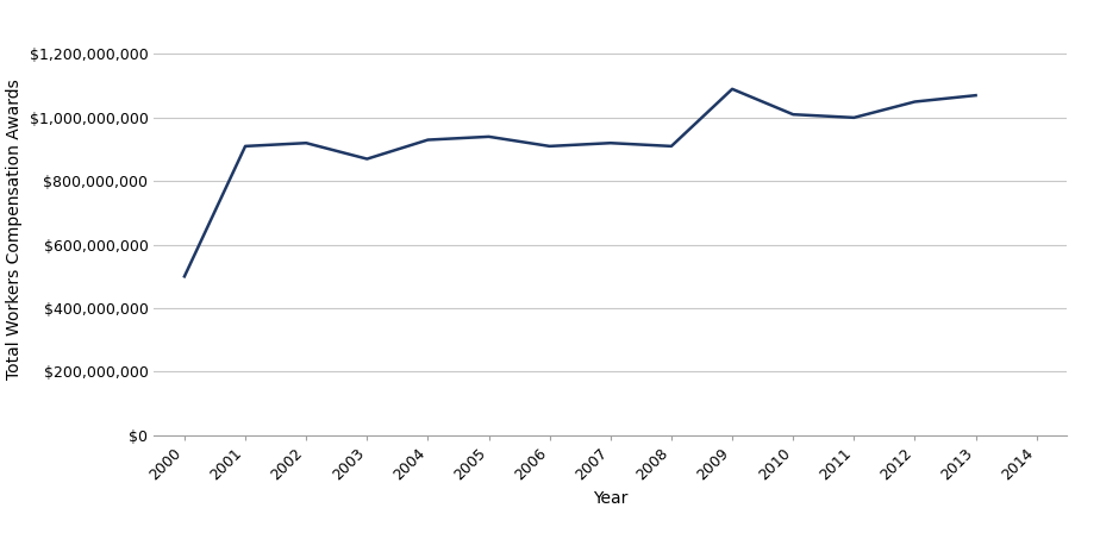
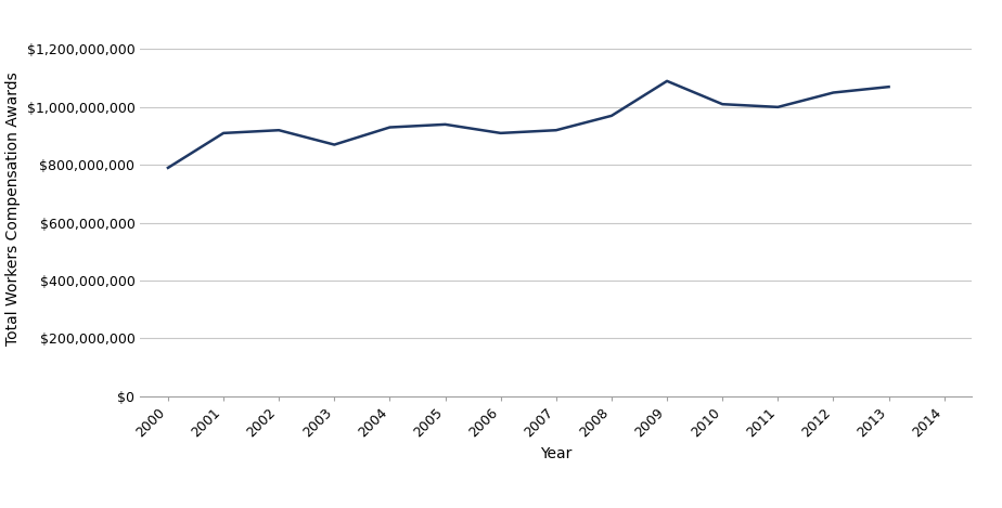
2000: $500,000,000 -> $790,000,000
2008: $910,000,000 -> $970,000,000
